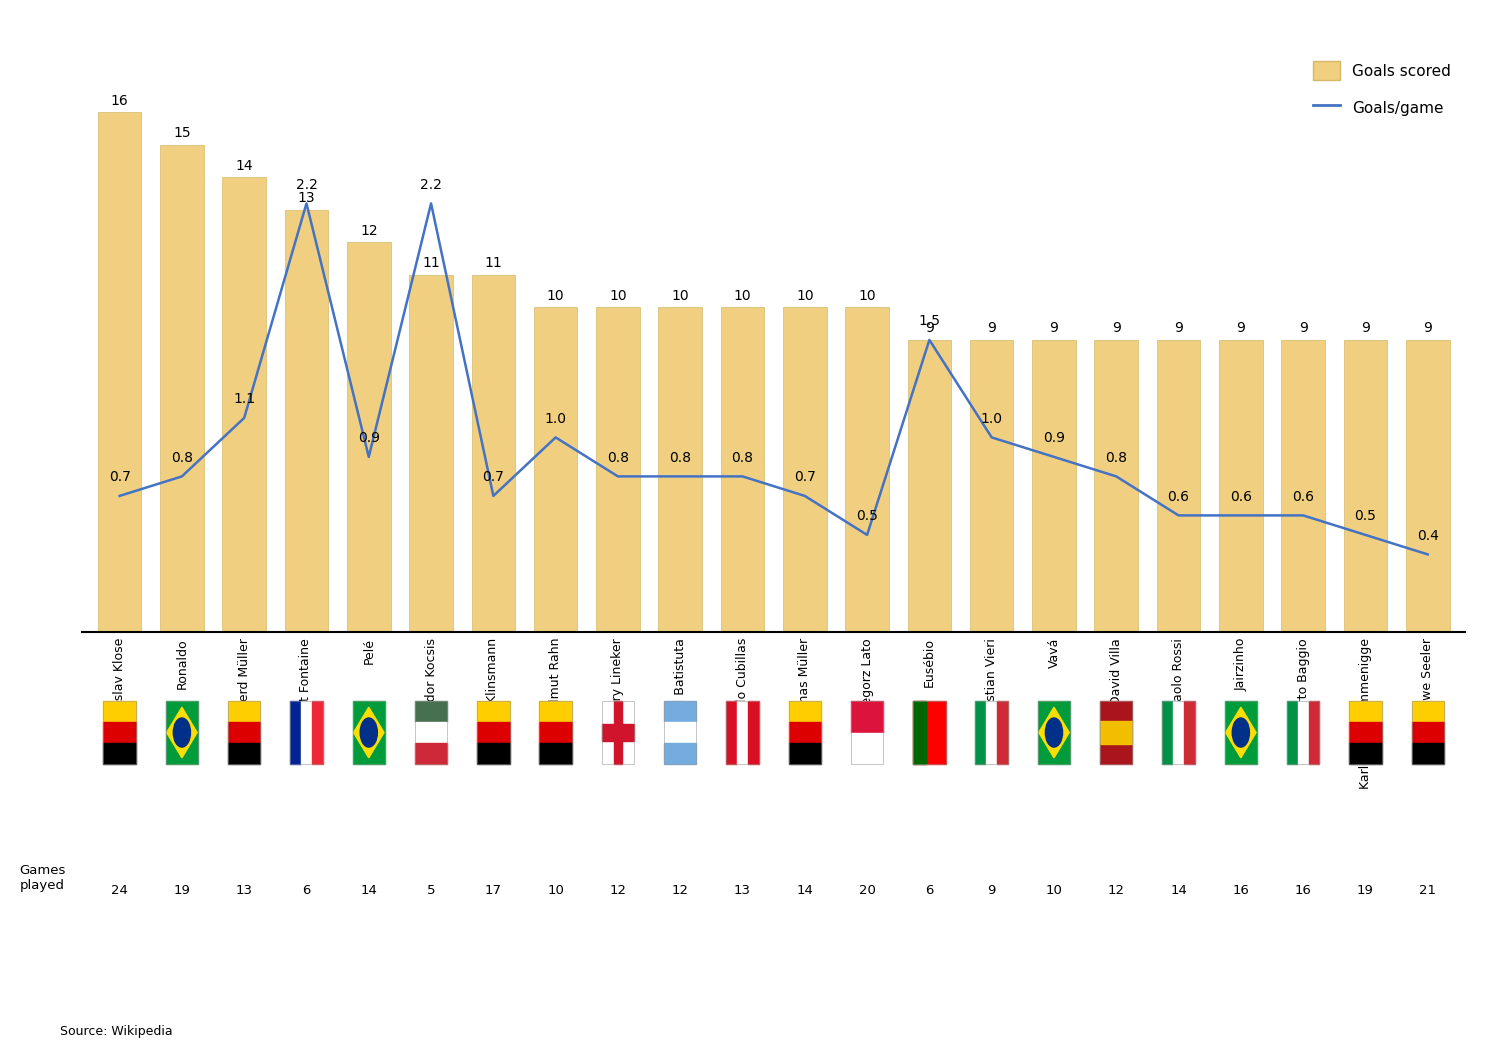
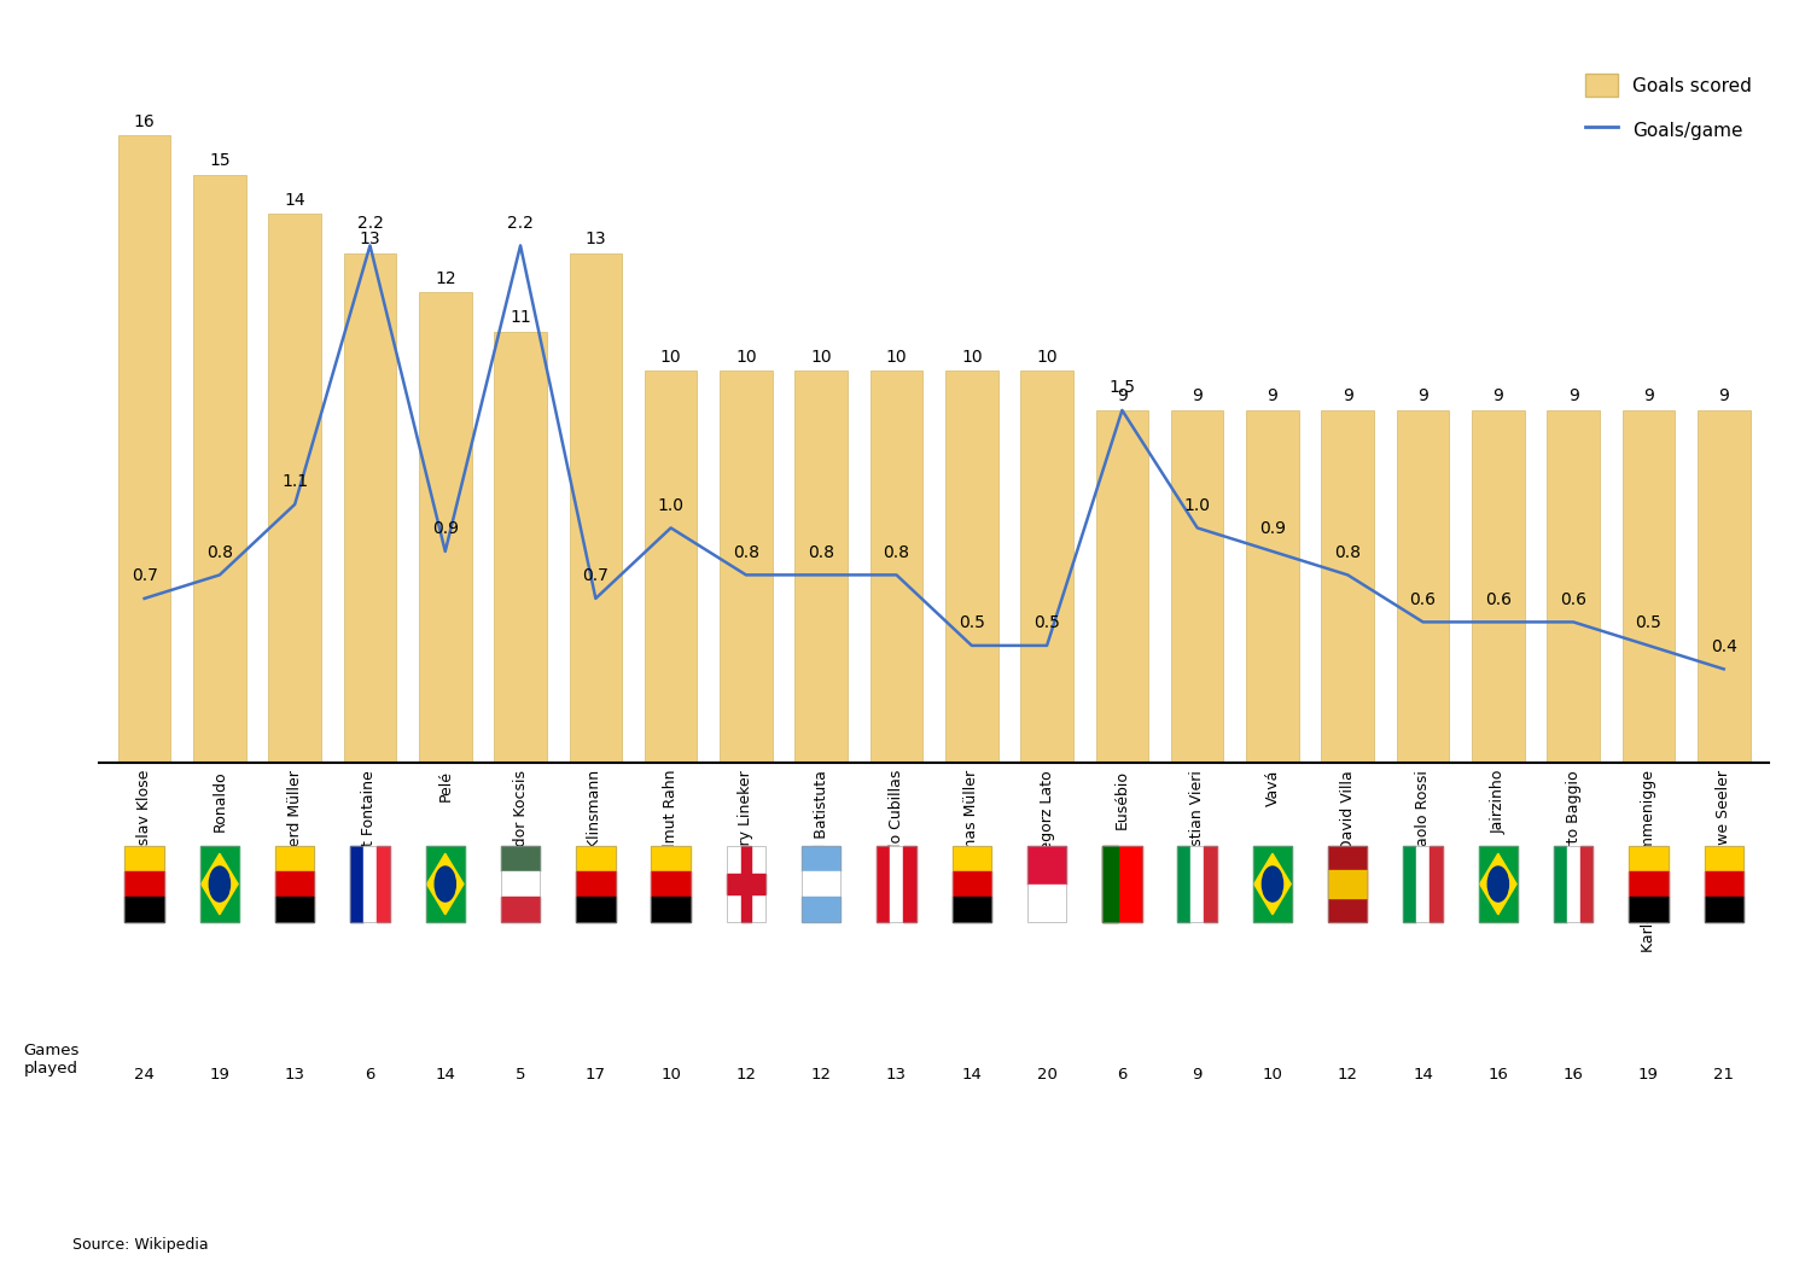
Goals scored/Jürgen Klinsmann: 11 -> 13
Goals/game/Thomas Müller: 0.7 -> 0.5
